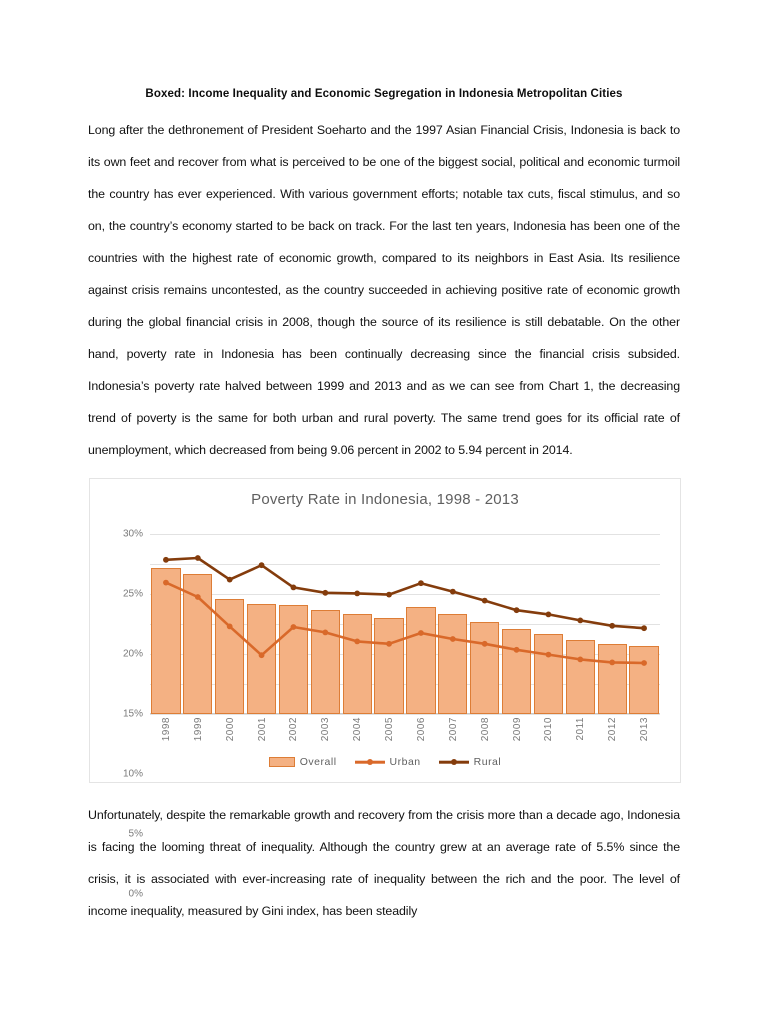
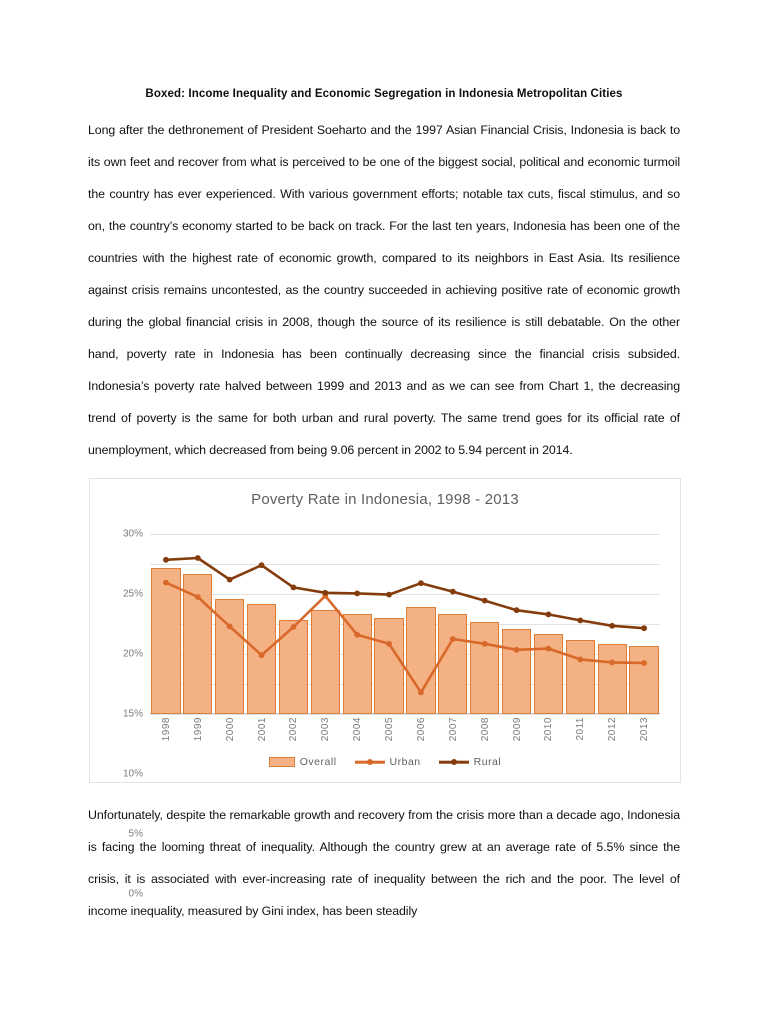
Overall/2002: 18.2% -> 15.6%
Urban/2003: 13.6% -> 19.7%
Urban/2004: 12.1% -> 13.2%
Urban/2006: 13.5% -> 3.6%
Urban/2010: 9.9% -> 10.9%
